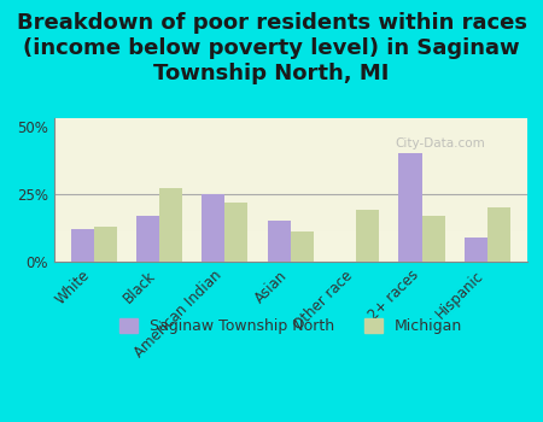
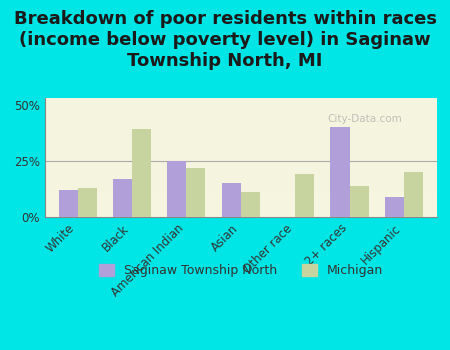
Michigan/Black: 27% -> 39%
Michigan/2+ races: 17% -> 14%
